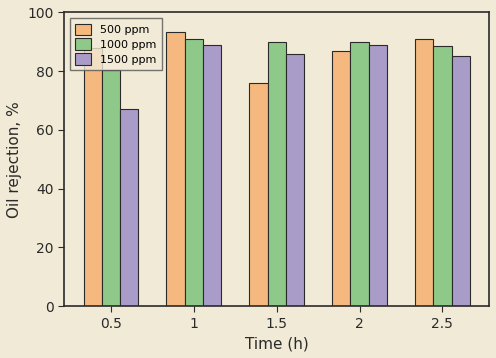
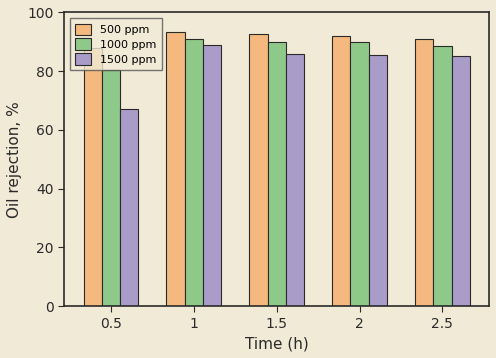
500 ppm/1.5: 76.0 -> 92.5
500 ppm/2: 87.0 -> 92.0
1500 ppm/2: 89.0 -> 85.5
